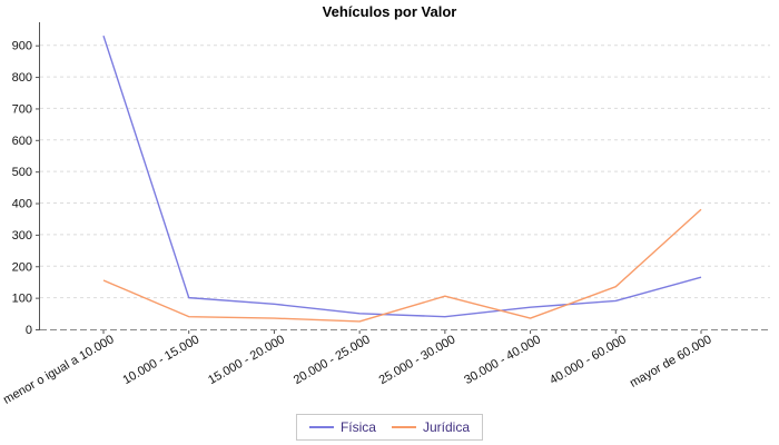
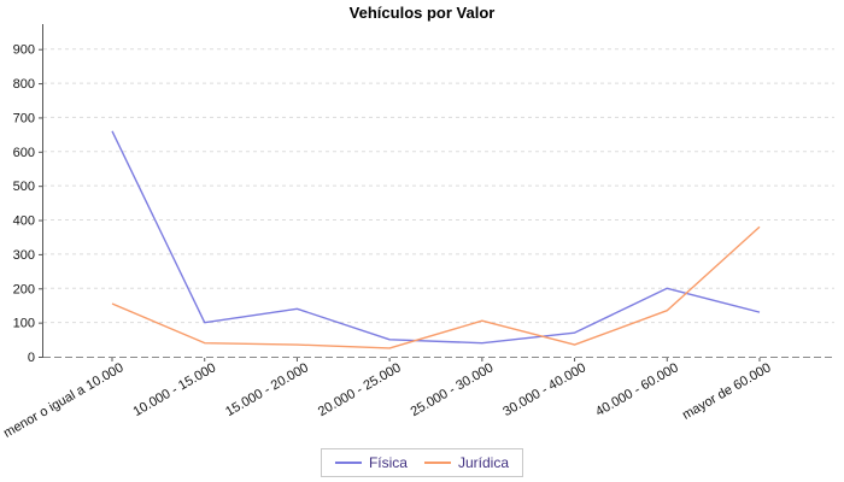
Física/menor o igual a 10.000: 930 -> 660
Física/15.000 - 20.000: 80 -> 140
Física/40.000 - 60.000: 90 -> 200
Física/mayor de 60.000: 160 -> 130
